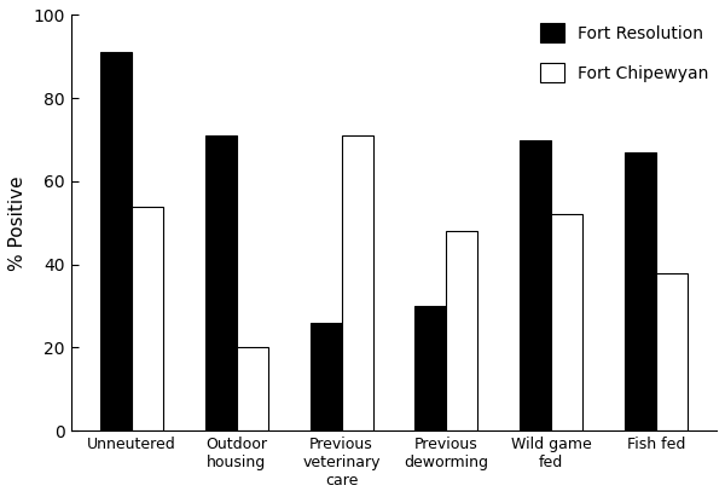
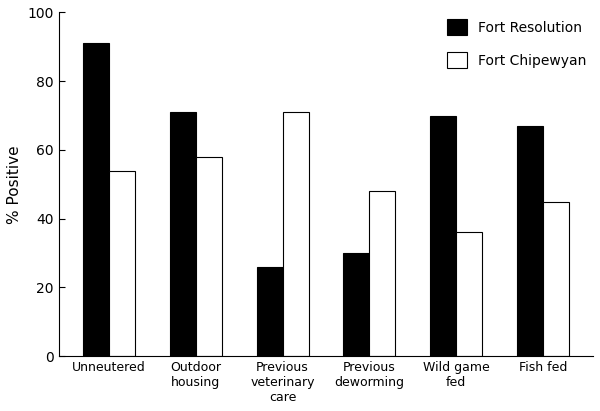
Fort Chipewyan/Outdoor housing: 20 -> 58
Fort Chipewyan/Wild game fed: 52 -> 36
Fort Chipewyan/Fish fed: 38 -> 45
